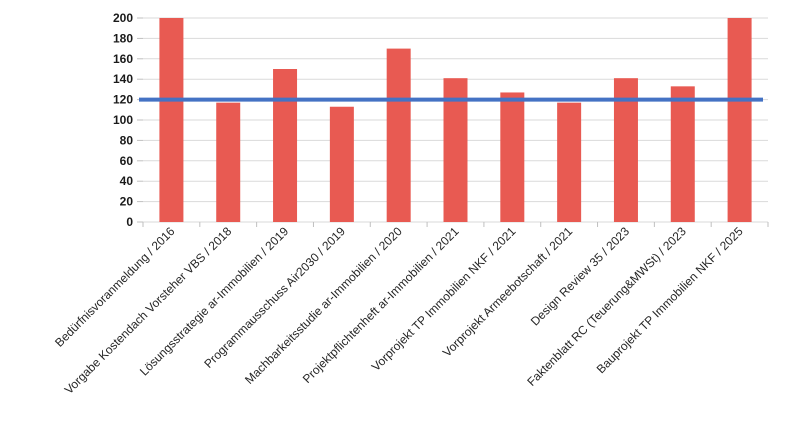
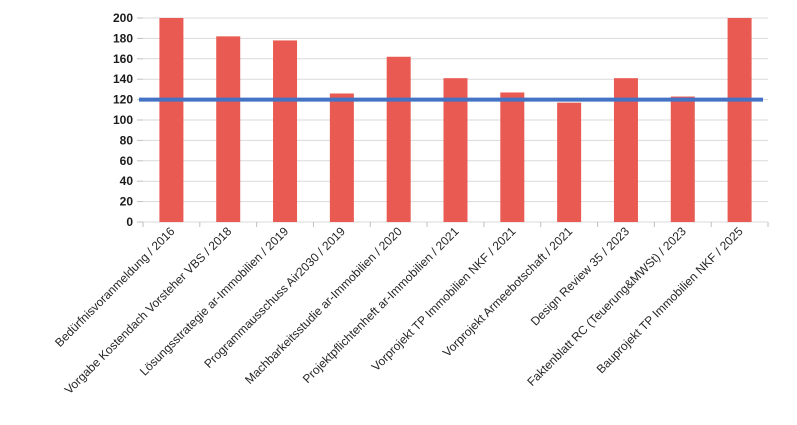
Vorgabe Kostendach Vorsteher VBS / 2018: 117 -> 182
Lösungsstrategie ar-Immobilien / 2019: 150 -> 178
Programmausschuss Air2030 / 2019: 113 -> 126
Machbarkeitsstudie ar-Immobilien / 2020: 170 -> 162
Faktenblatt RC (Teuerung&MWSt) / 2023: 133 -> 123
